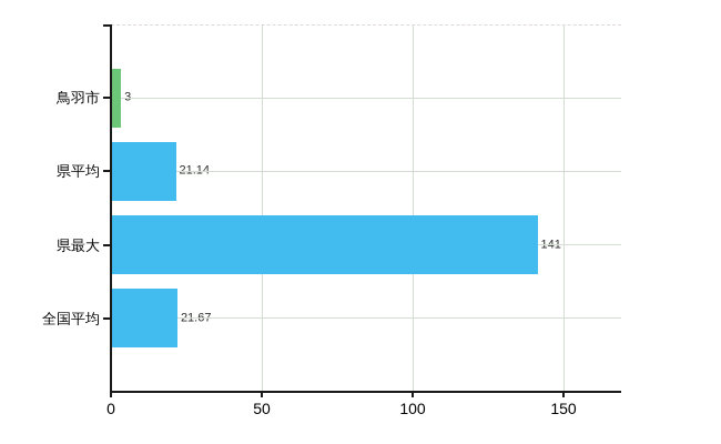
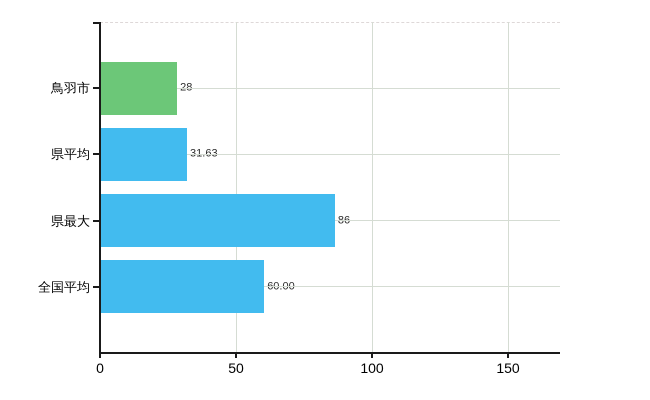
鳥羽市: 3 -> 28
県平均: 21.14 -> 31.63
県最大: 141 -> 86
全国平均: 21.67 -> 60.00
